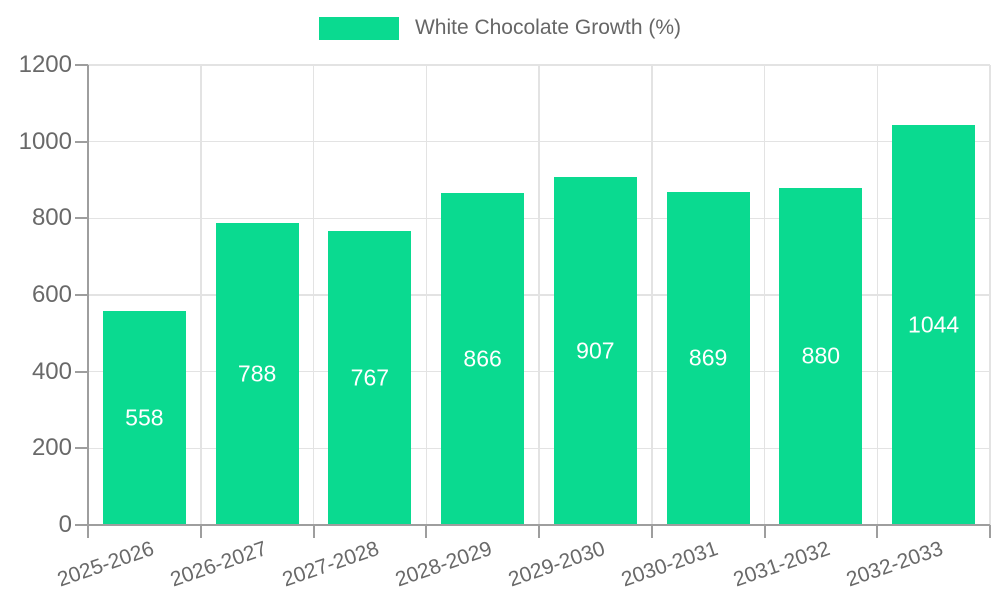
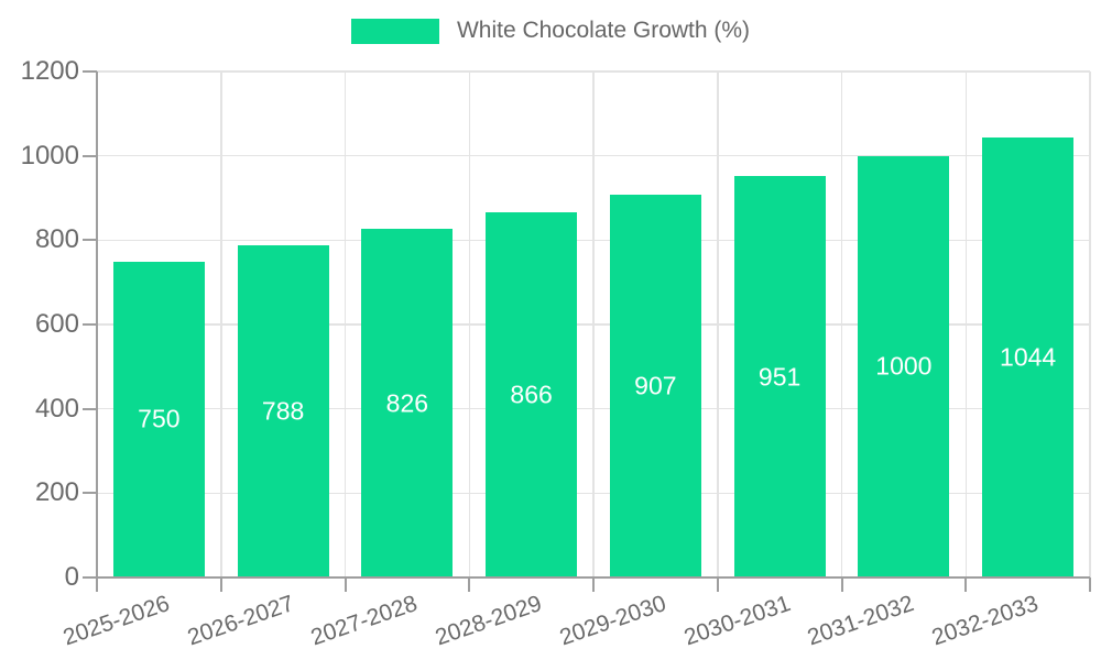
2025-2026: 558 -> 750
2027-2028: 767 -> 826
2030-2031: 869 -> 951
2031-2032: 880 -> 1000
